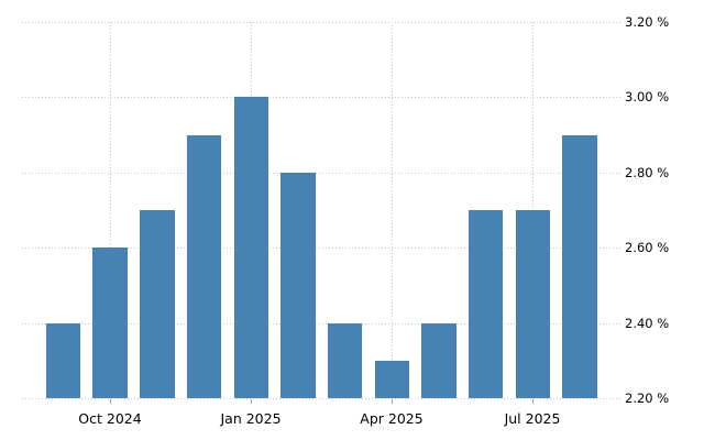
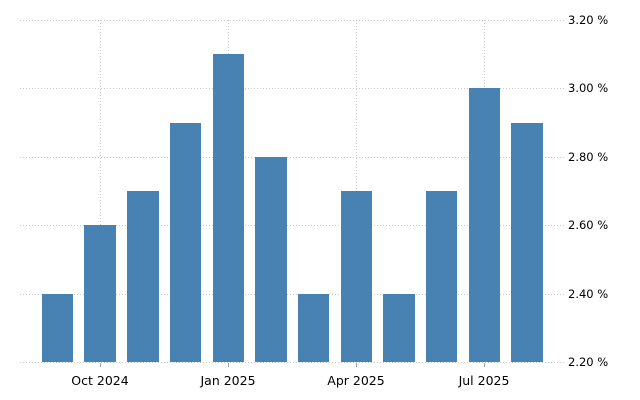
Jan 2025: 3.0% -> 3.1%
Apr 2025: 2.3% -> 2.7%
Jul 2025: 2.7% -> 3.0%
